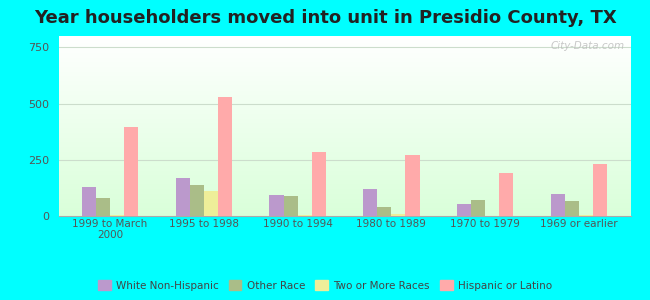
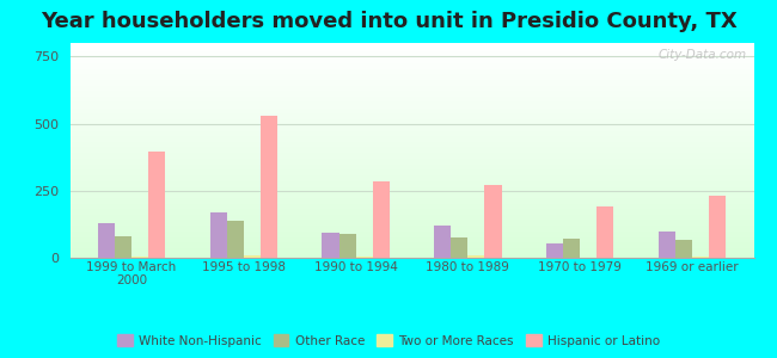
Two or More Races/1995 to 1998: 110 -> 8
Other Race/1980 to 1989: 40 -> 75
